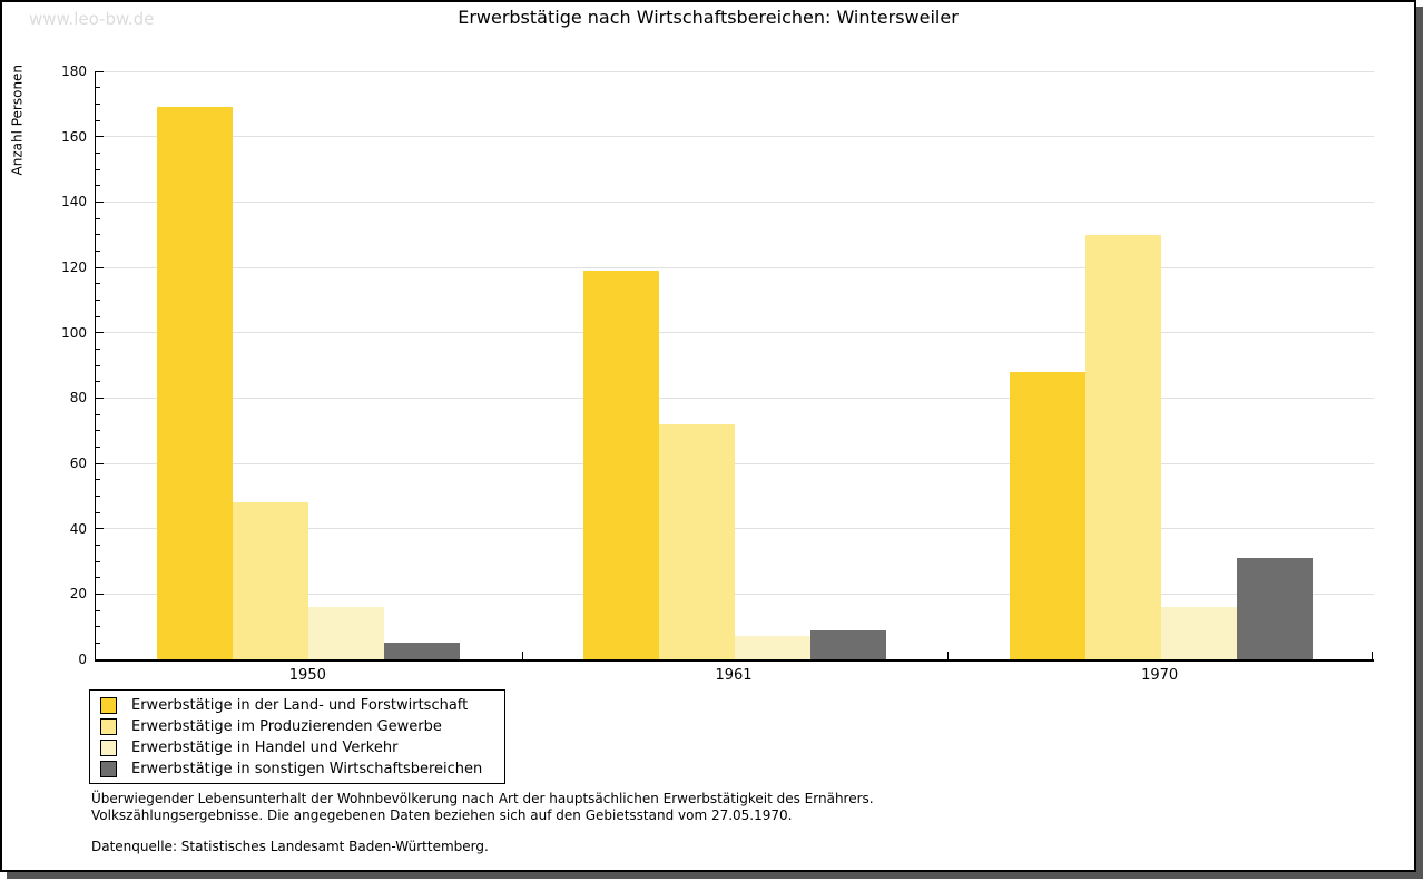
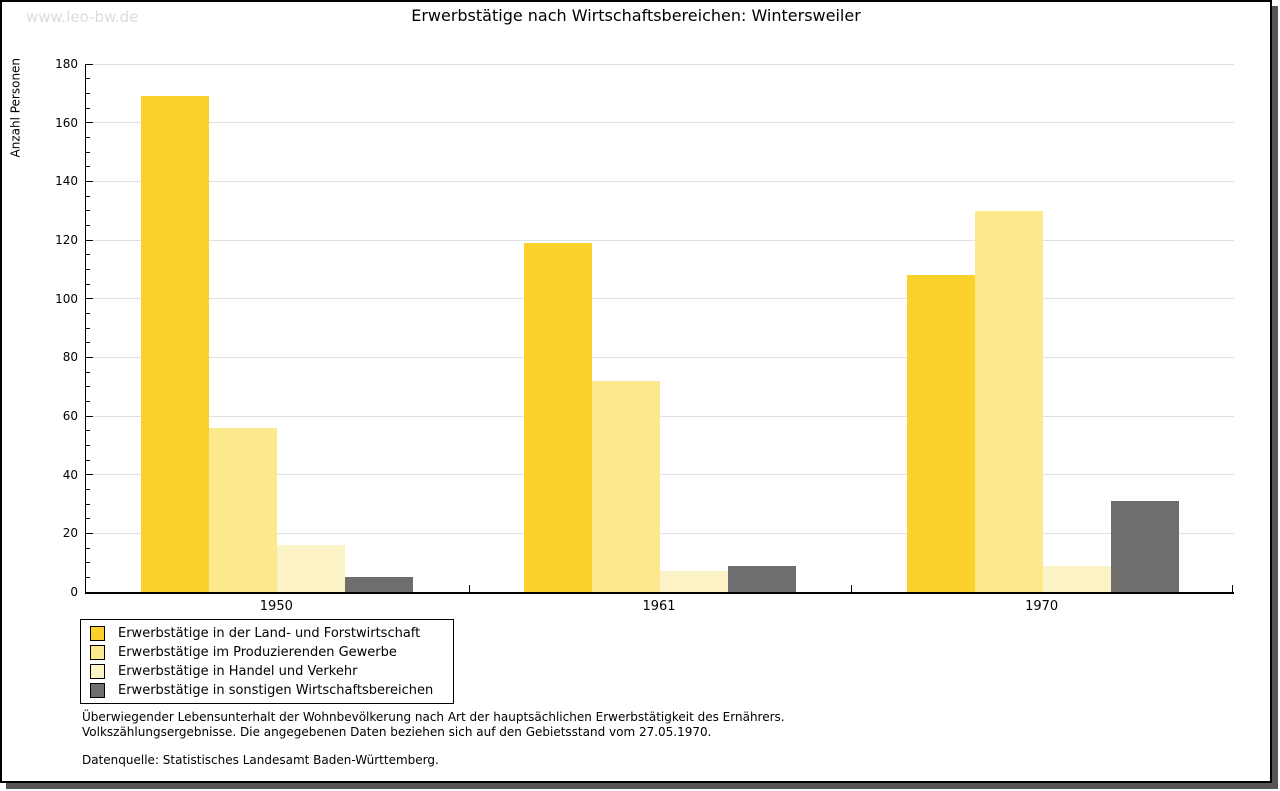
Erwerbstätige im Produzierenden Gewerbe/1950: 48 -> 56
Erwerbstätige in der Land- und Forstwirtschaft/1970: 88 -> 108
Erwerbstätige in Handel und Verkehr/1970: 16 -> 9
